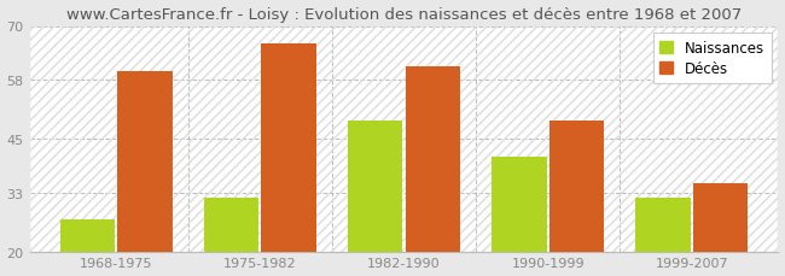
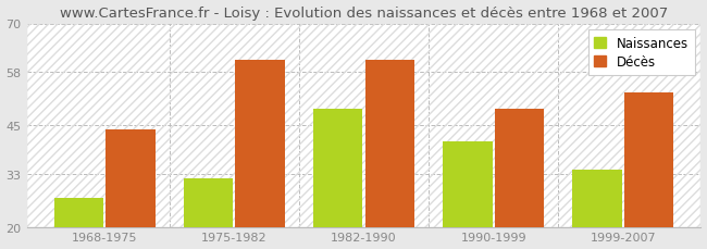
Décès/1968-1975: 60 -> 44
Décès/1975-1982: 66 -> 61
Naissances/1999-2007: 32 -> 34
Décès/1999-2007: 35 -> 53
